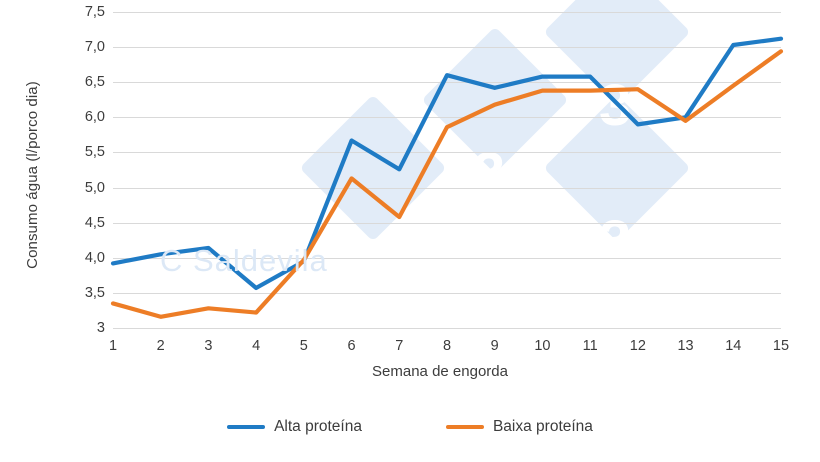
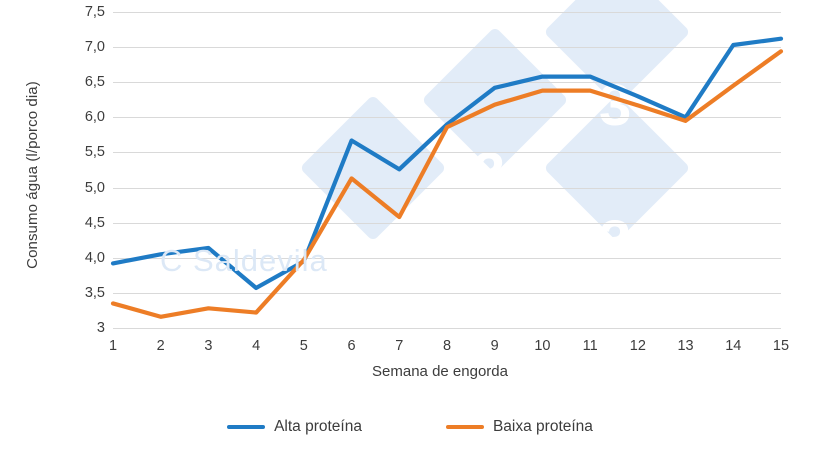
Alta proteína/8: 6,6 -> 5,9
Alta proteína/12: 5,9 -> 6,3
Baixa proteína/12: 6,4 -> 6,2
